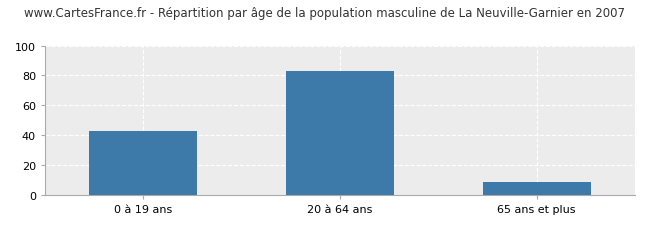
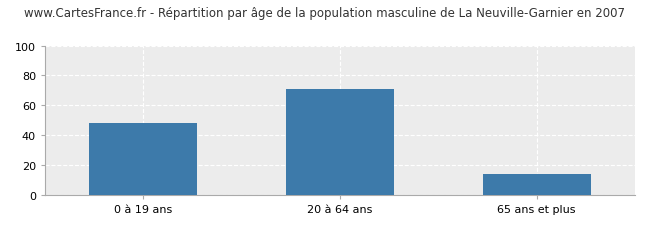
0 à 19 ans: 43 -> 48
20 à 64 ans: 83 -> 71
65 ans et plus: 9 -> 14
